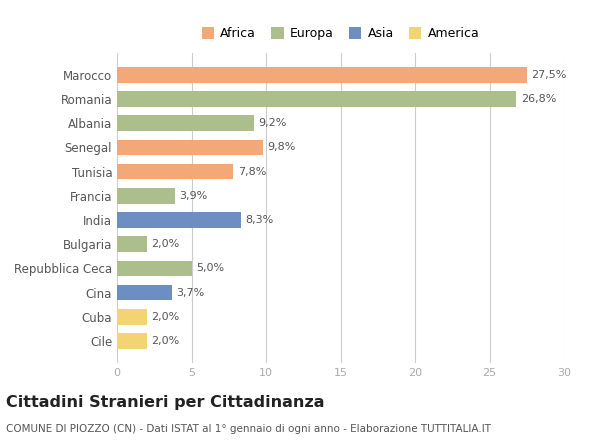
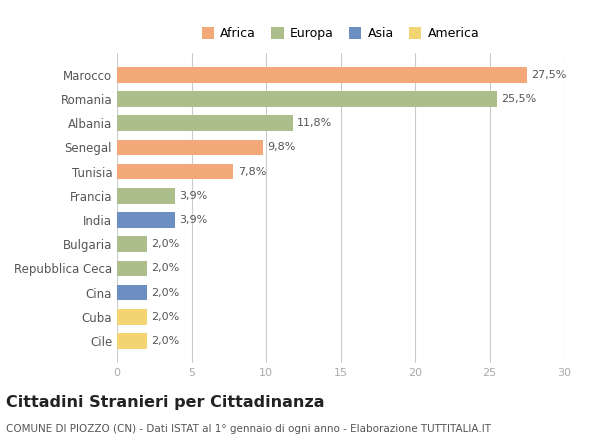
Romania: 26,8% -> 25,5%
Albania: 9,2% -> 11,8%
India: 8,3% -> 3,9%
Repubblica Ceca: 5,0% -> 2,0%
Cina: 3,7% -> 2,0%
